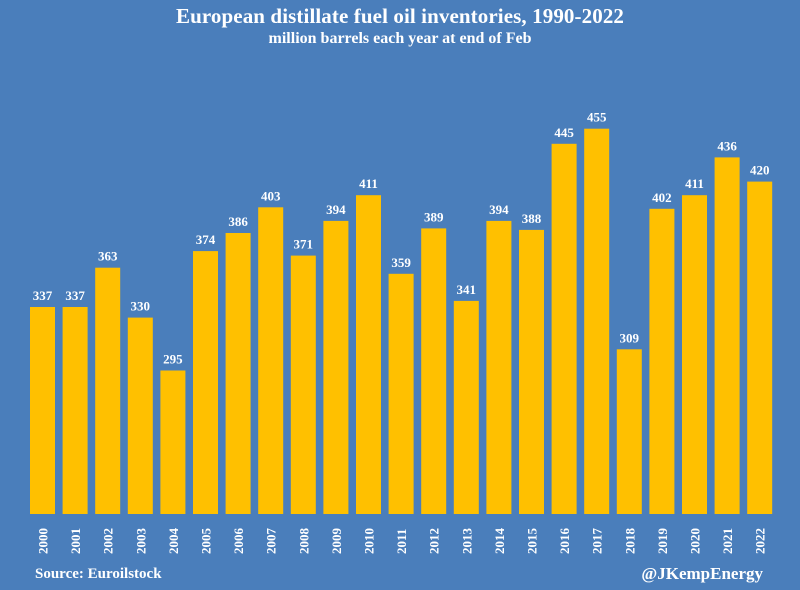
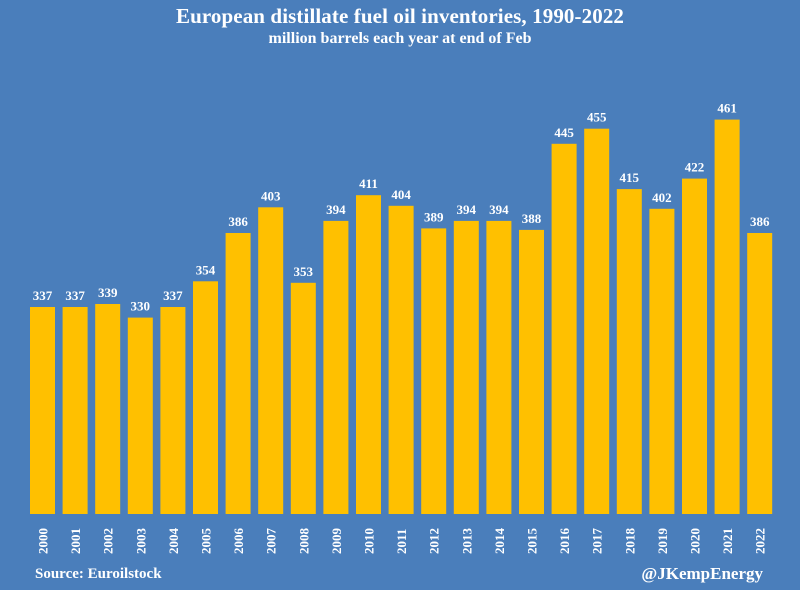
2002: 363 -> 339
2004: 295 -> 337
2005: 374 -> 354
2008: 371 -> 353
2011: 359 -> 404
2013: 341 -> 394
2018: 309 -> 415
2020: 411 -> 422
2021: 436 -> 461
2022: 420 -> 386
